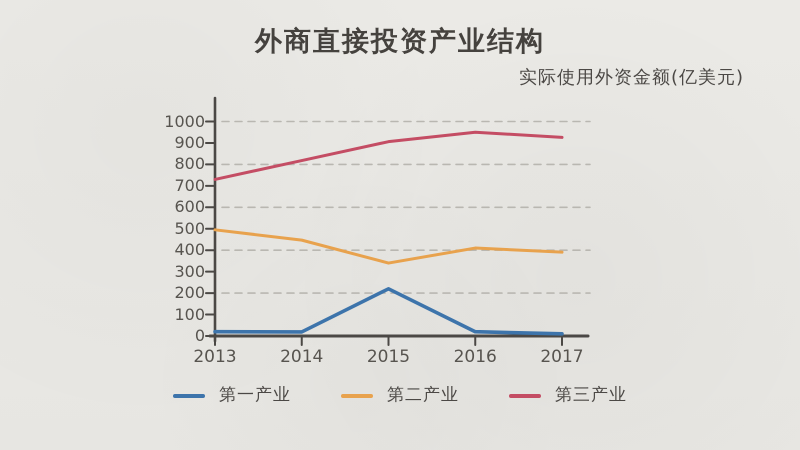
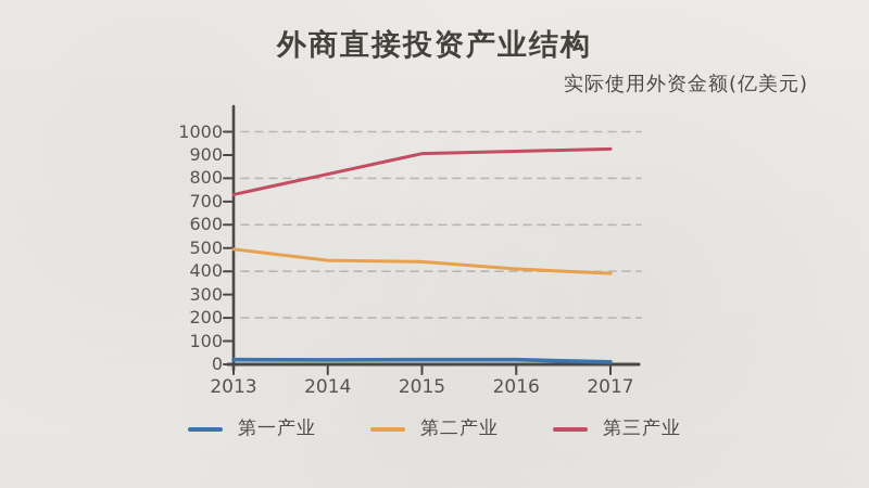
第一产业/2015: 220 -> 20
第二产业/2015: 340 -> 440
第三产业/2016: 950 -> 920
